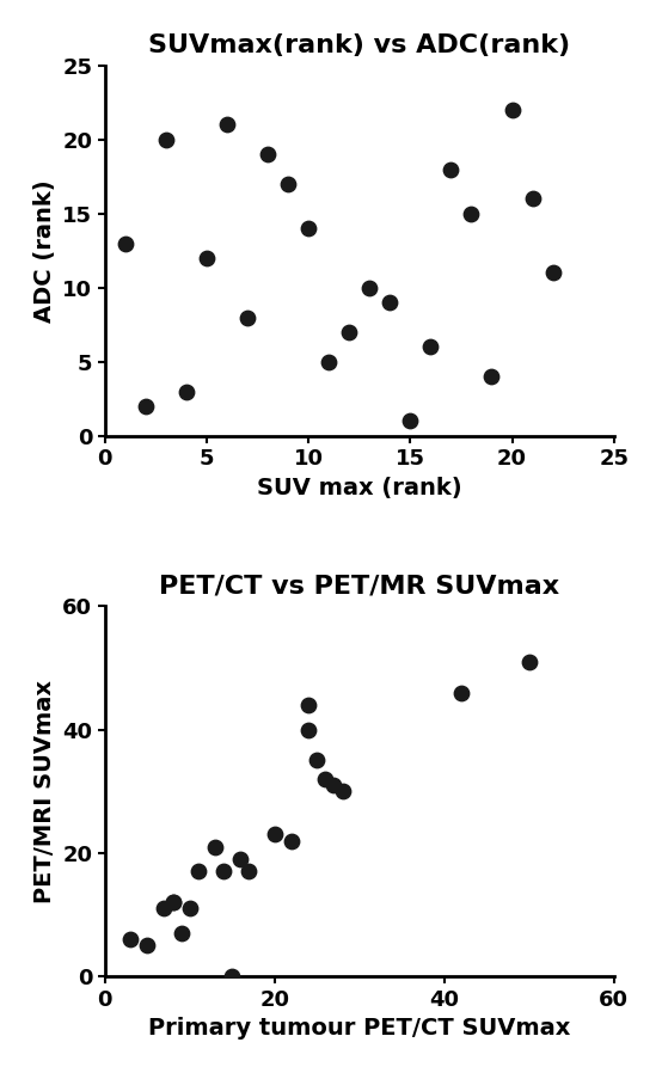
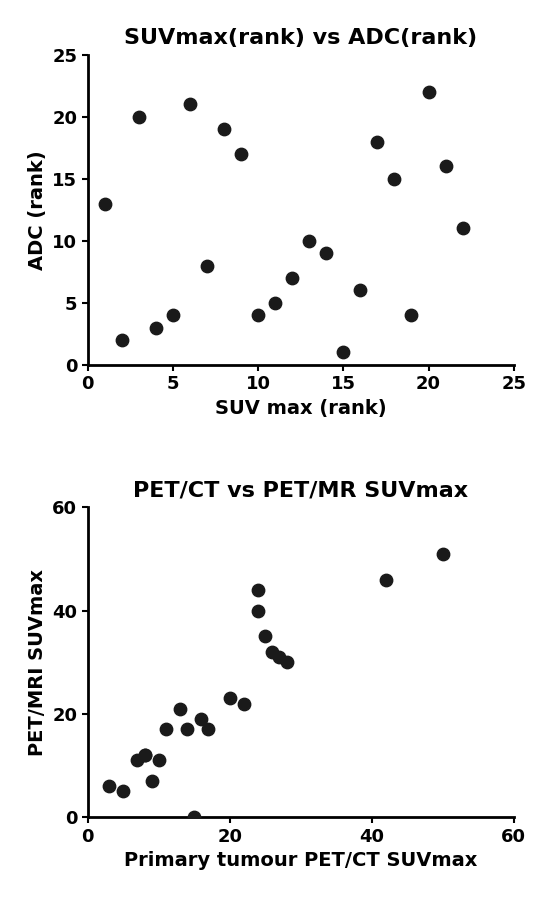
SUVmax(rank) vs ADC(rank)/5: 12 -> 4
SUVmax(rank) vs ADC(rank)/10: 14 -> 4
